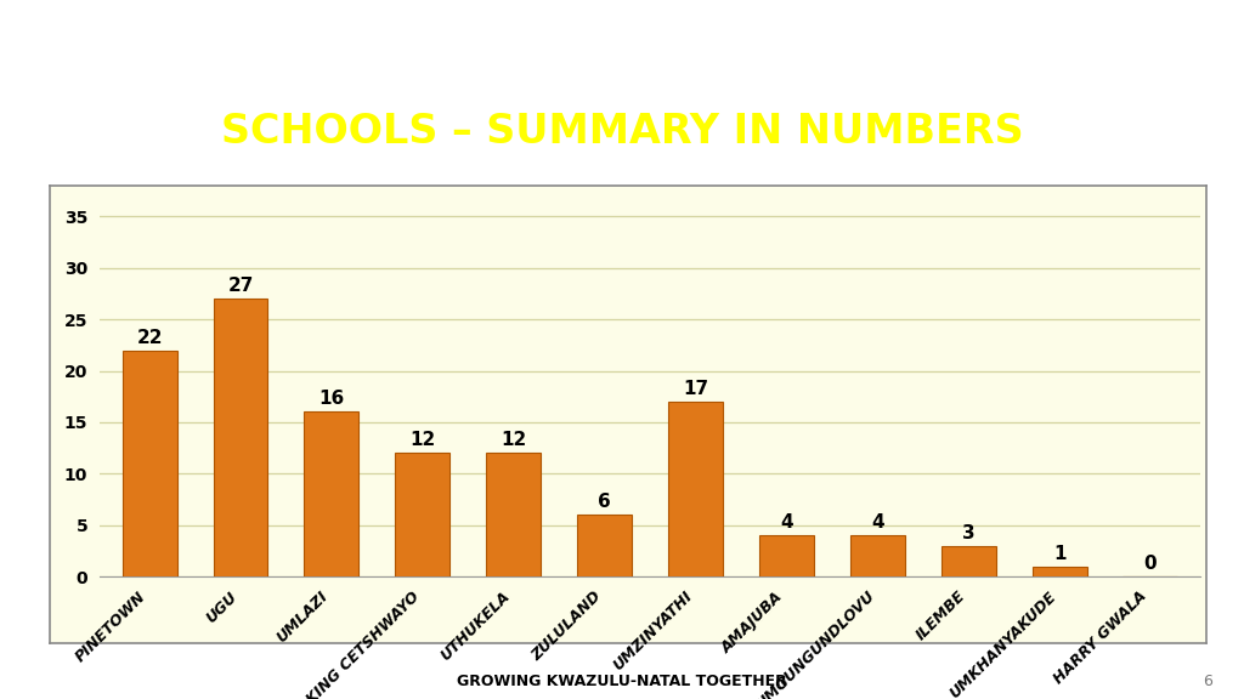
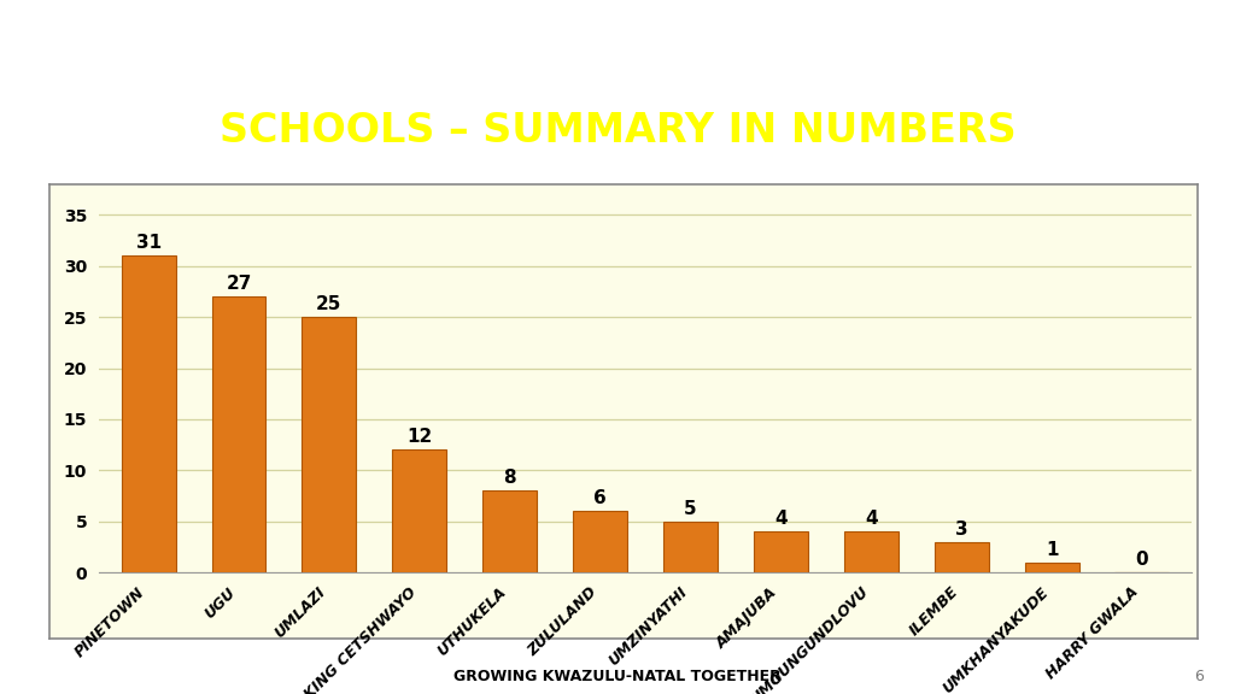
PINETOWN: 22 -> 31
UMLAZI: 16 -> 25
UTHUKELA: 12 -> 8
UMZINYATHI: 17 -> 5
